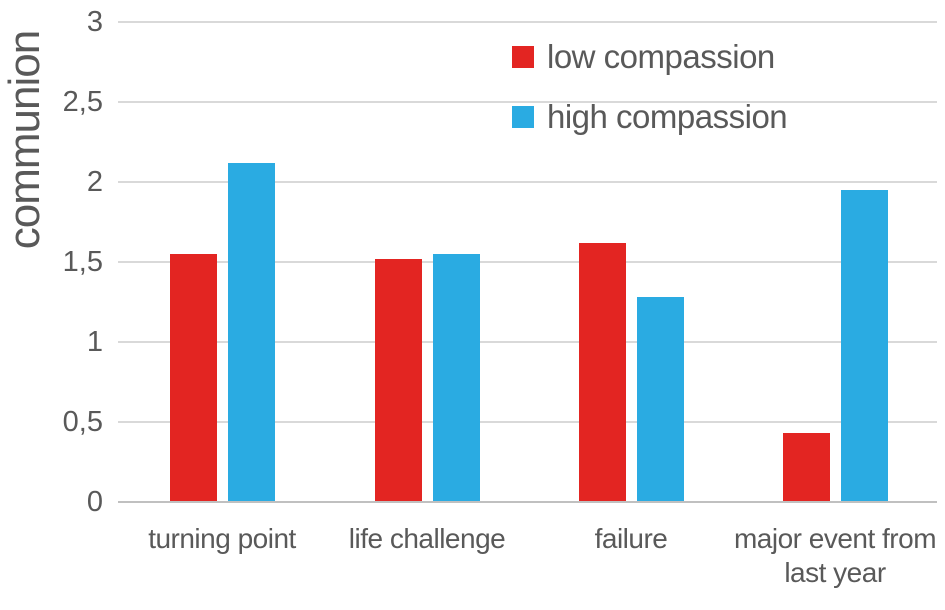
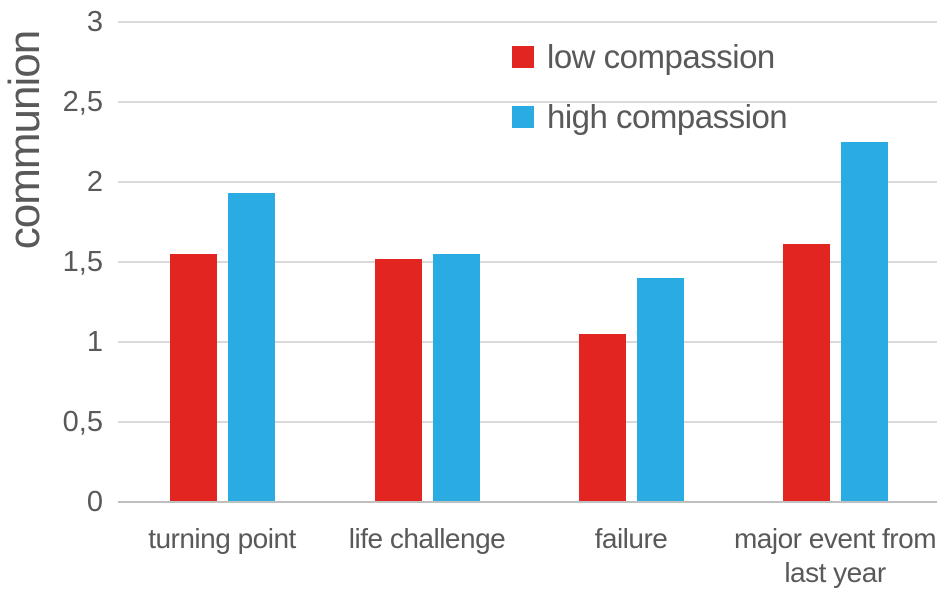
high compassion/turning point: 2.12 -> 1.93
low compassion/failure: 1.62 -> 1.05
high compassion/failure: 1.28 -> 1.40
low compassion/major event from last year: 0.43 -> 1.61
high compassion/major event from last year: 1.95 -> 2.25
